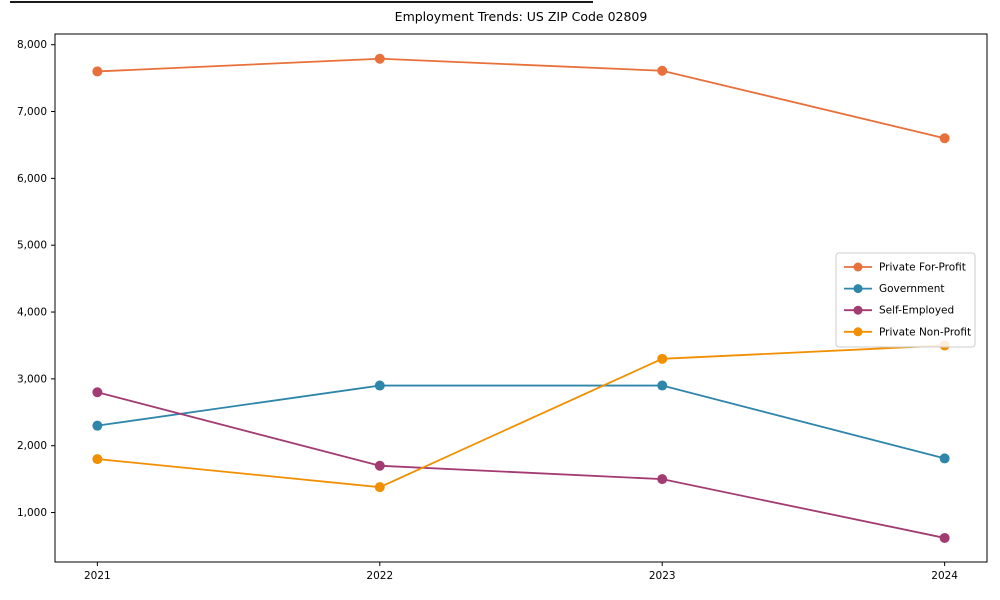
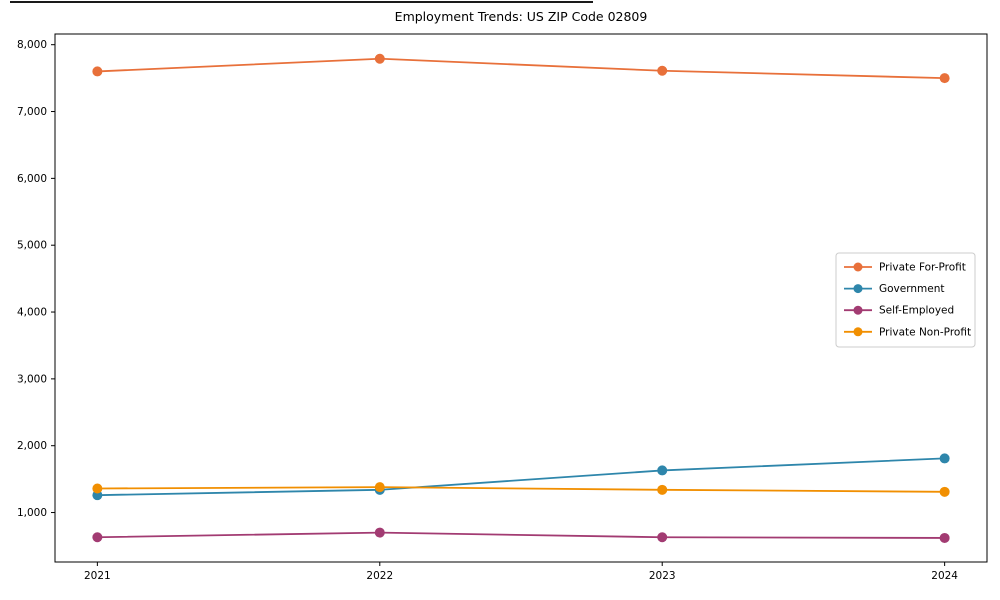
Government/2021: 2300 -> 1300
Self-Employed/2021: 2800 -> 600
Private Non-Profit/2021: 1800 -> 1400
Government/2022: 2900 -> 1300
Self-Employed/2022: 1700 -> 700
Government/2023: 2900 -> 1600
Self-Employed/2023: 1500 -> 600
Private Non-Profit/2023: 3300 -> 1300
Private For-Profit/2024: 6600 -> 7500
Private Non-Profit/2024: 3500 -> 1300
